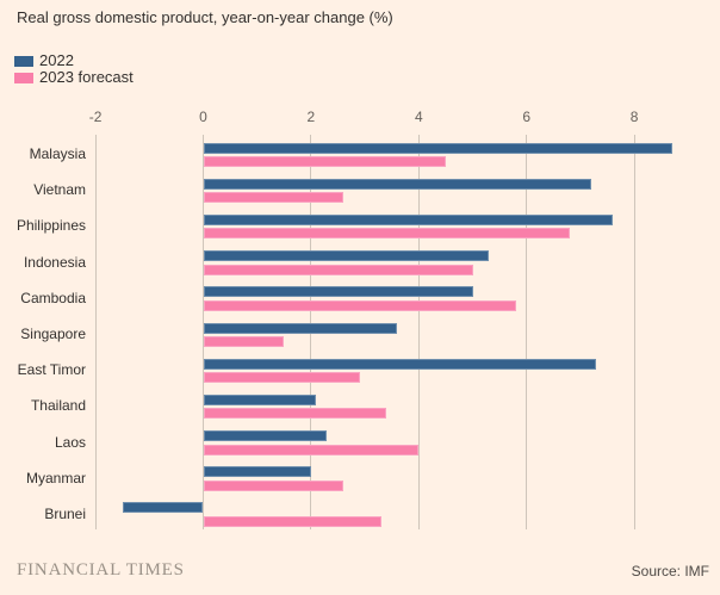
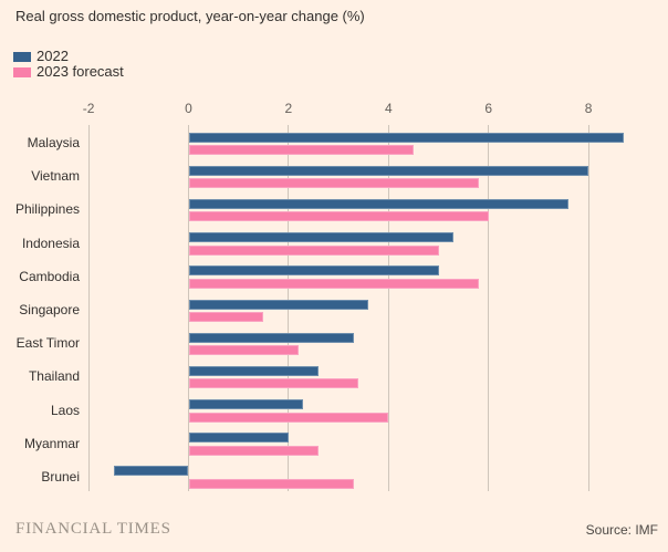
2022/Vietnam: 7.2 -> 8.0
2023 forecast/Vietnam: 2.6 -> 5.8
2023 forecast/Philippines: 6.8 -> 6.0
2022/East Timor: 7.3 -> 3.3
2023 forecast/East Timor: 2.9 -> 2.2
2022/Thailand: 2.1 -> 2.6
